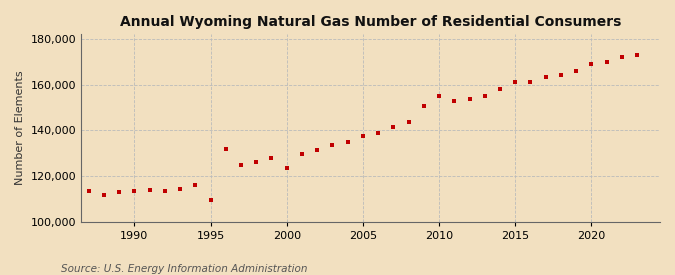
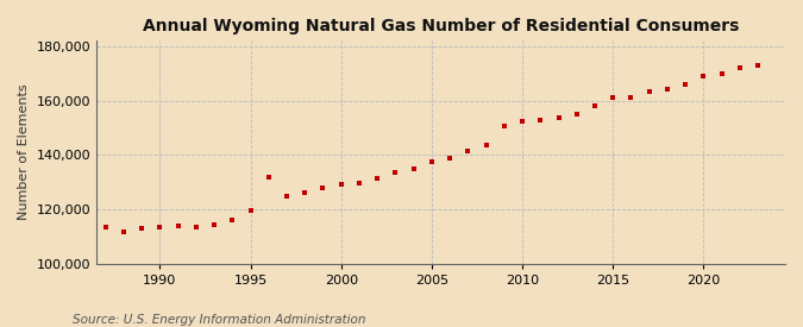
1995: 109,500 -> 119,500
2000: 123,500 -> 129,000
2010: 155,000 -> 152,500
